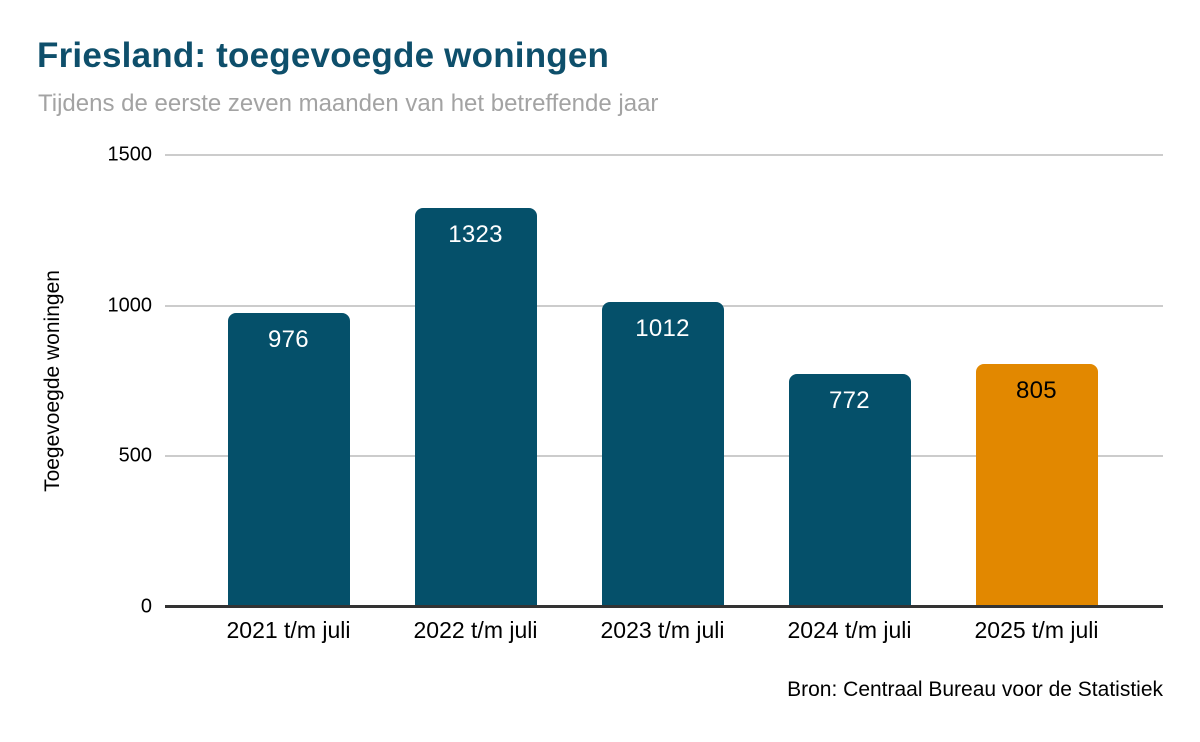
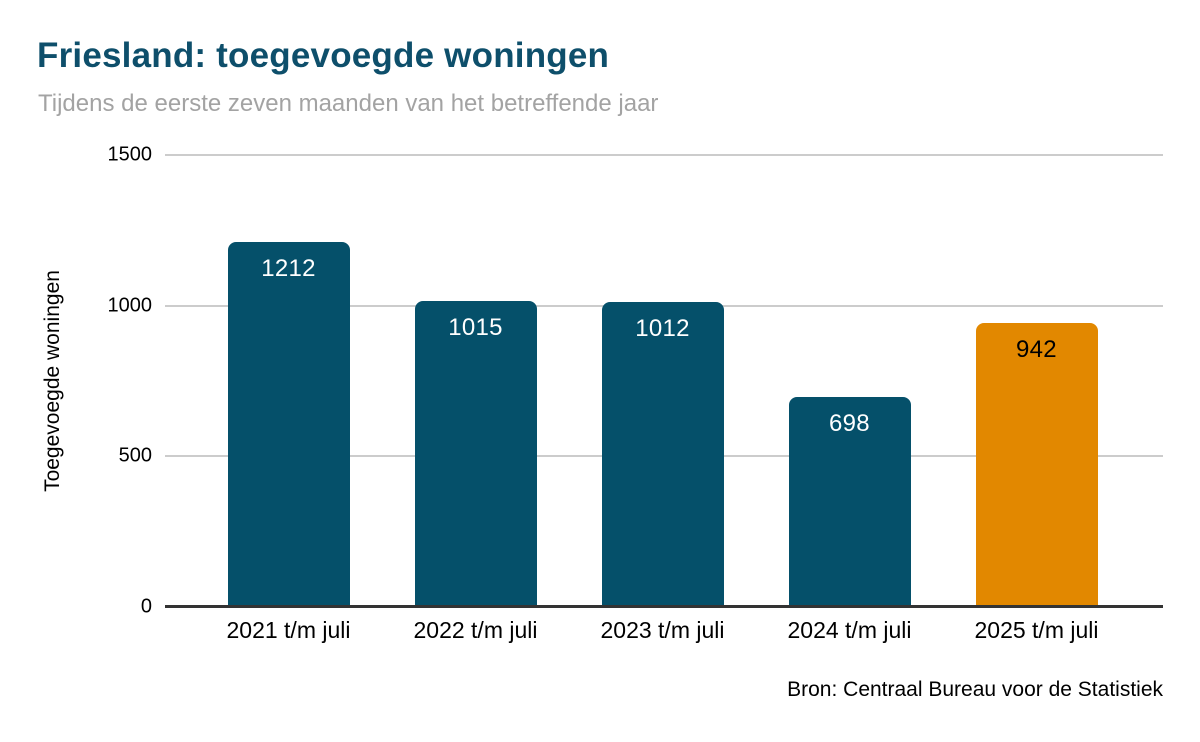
2021 t/m juli: 976 -> 1212
2022 t/m juli: 1323 -> 1015
2024 t/m juli: 772 -> 698
2025 t/m juli: 805 -> 942
